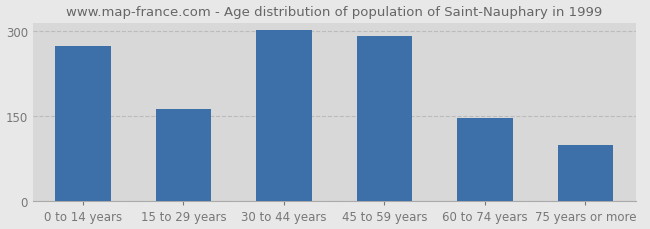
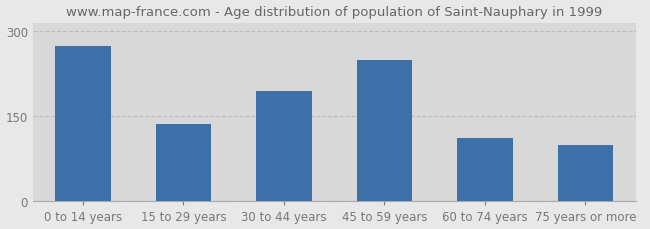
15 to 29 years: 163 -> 136
30 to 44 years: 302 -> 194
45 to 59 years: 291 -> 250
60 to 74 years: 148 -> 112
